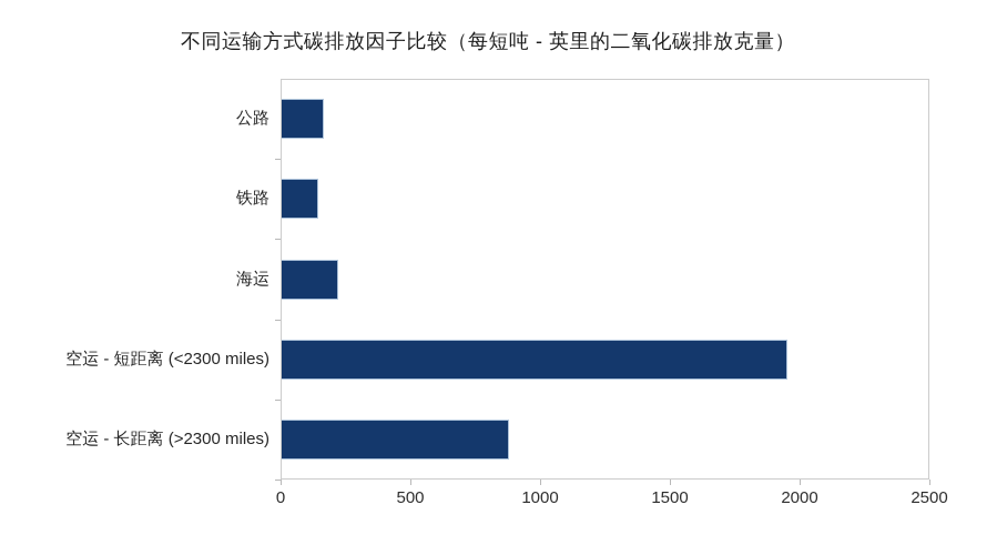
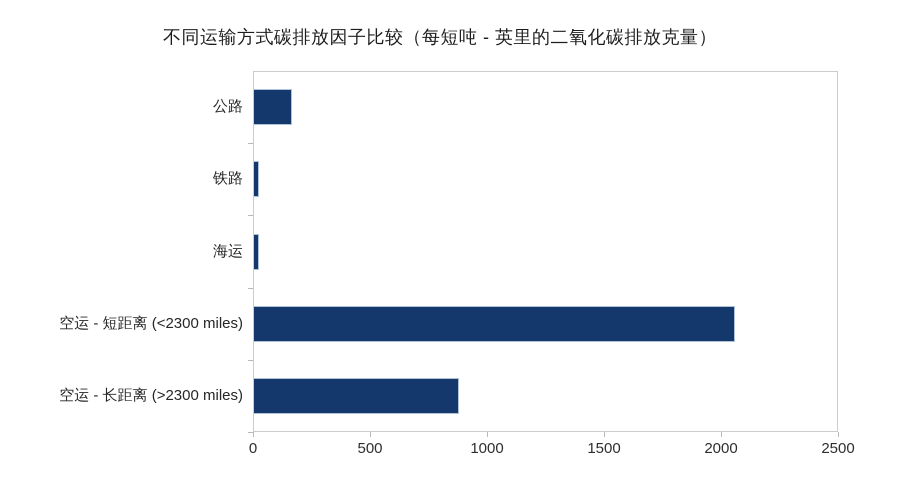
铁路: 140 -> 20
海运: 220 -> 20
空运 - 短距离 (<2300 miles): 1950 -> 2060
